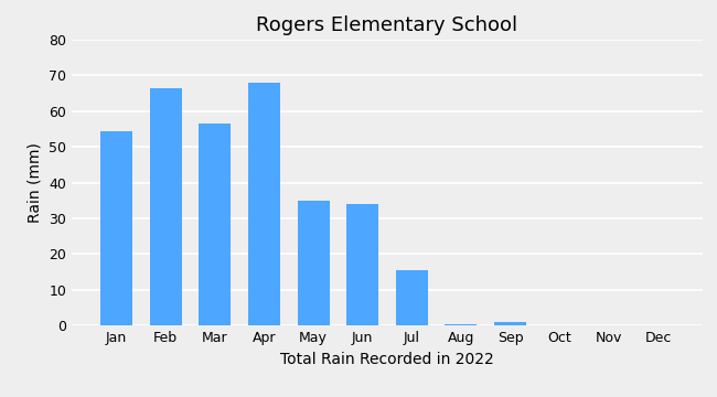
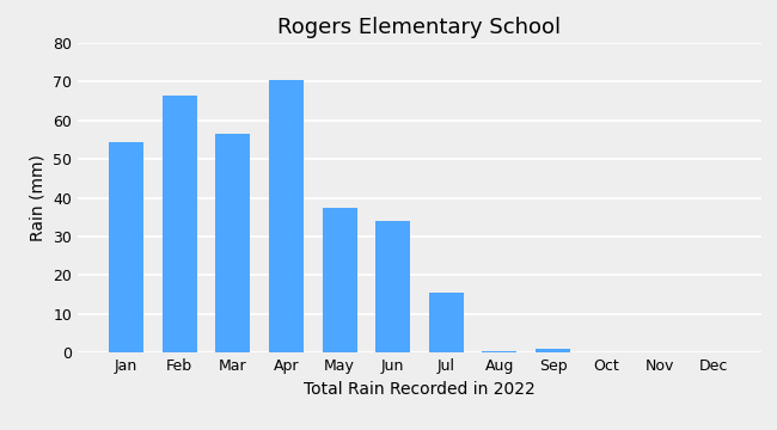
Apr: 68.0 -> 70.5
May: 35.0 -> 37.5
